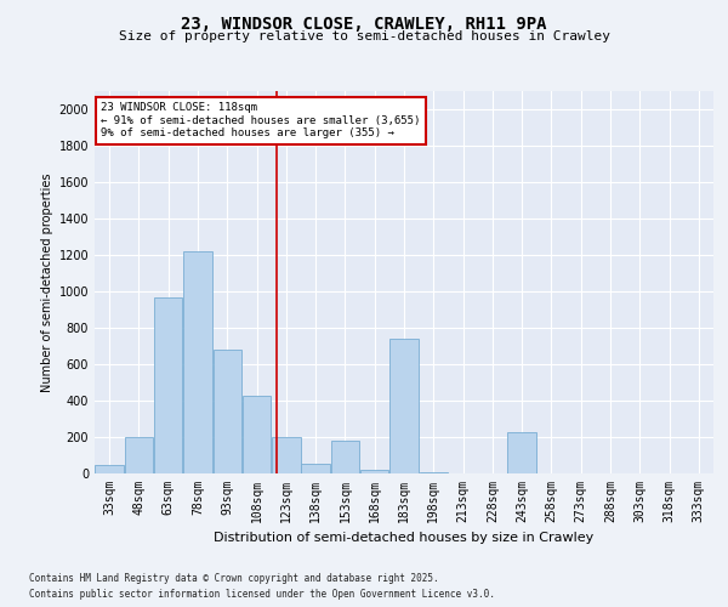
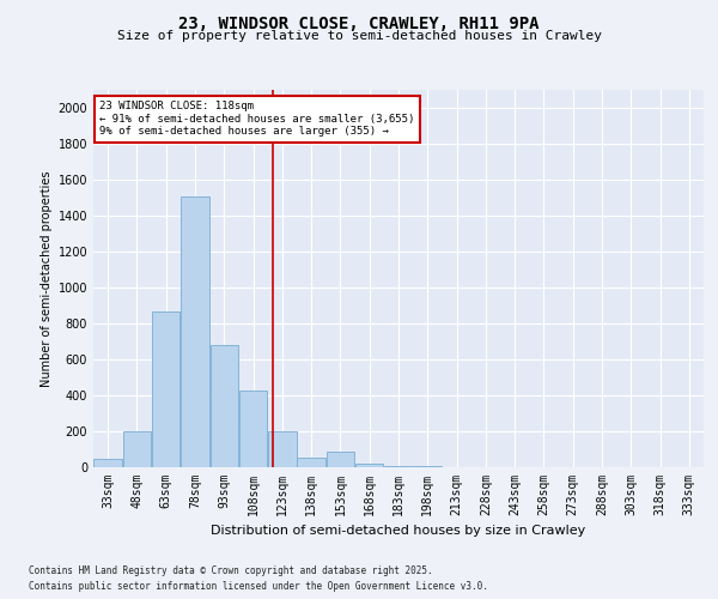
63sqm: 970 -> 870
78sqm: 1220 -> 1510
153sqm: 180 -> 90
183sqm: 740 -> 10
243sqm: 230 -> 0
